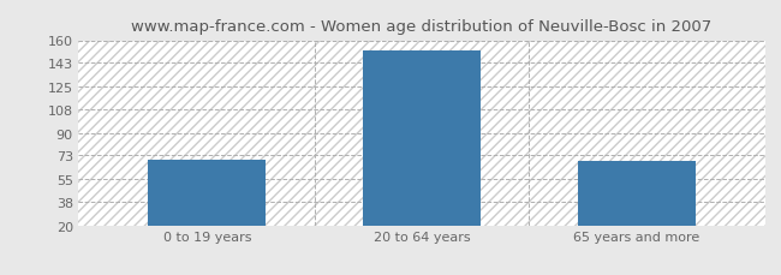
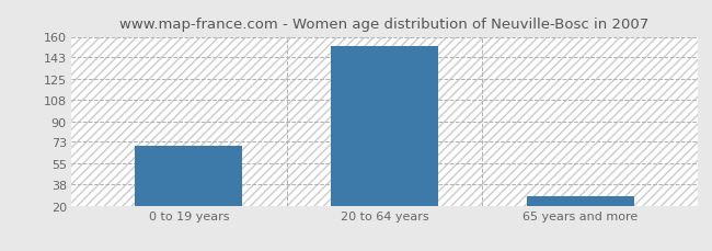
65 years and more: 69 -> 28
